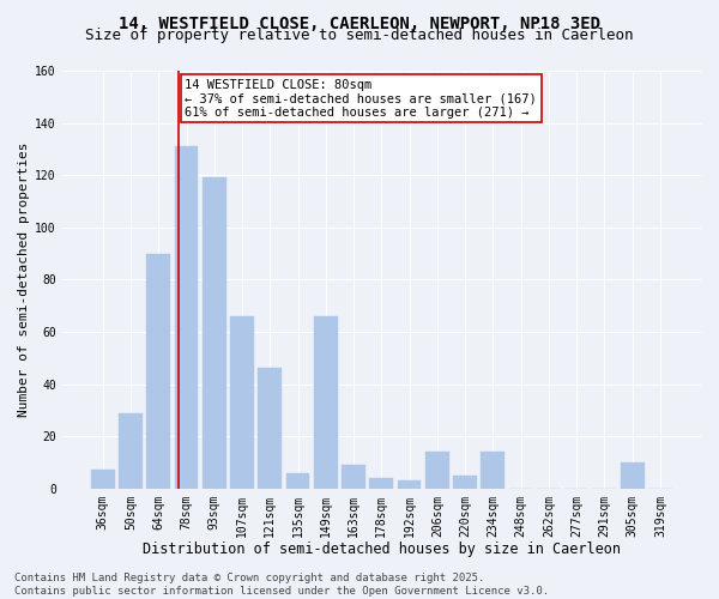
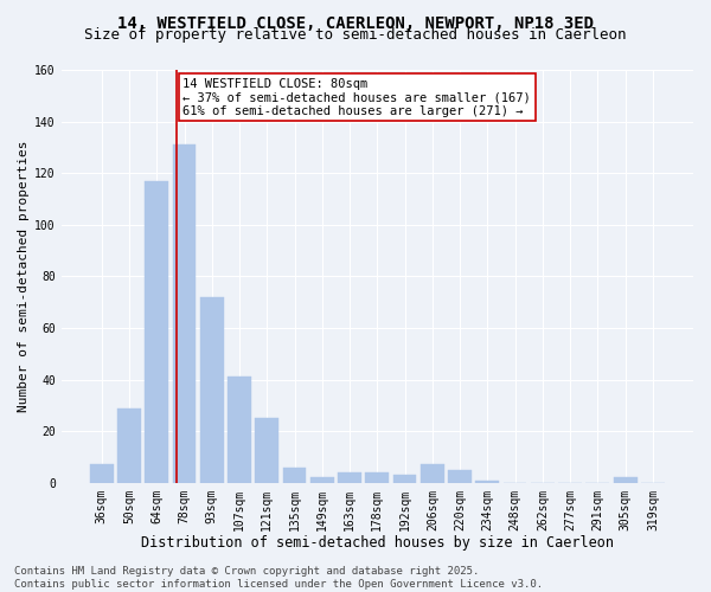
64sqm: 90 -> 117
93sqm: 119 -> 72
107sqm: 66 -> 41
121sqm: 46 -> 25
149sqm: 66 -> 2
163sqm: 9 -> 4
206sqm: 14 -> 7
234sqm: 14 -> 1
305sqm: 10 -> 2
